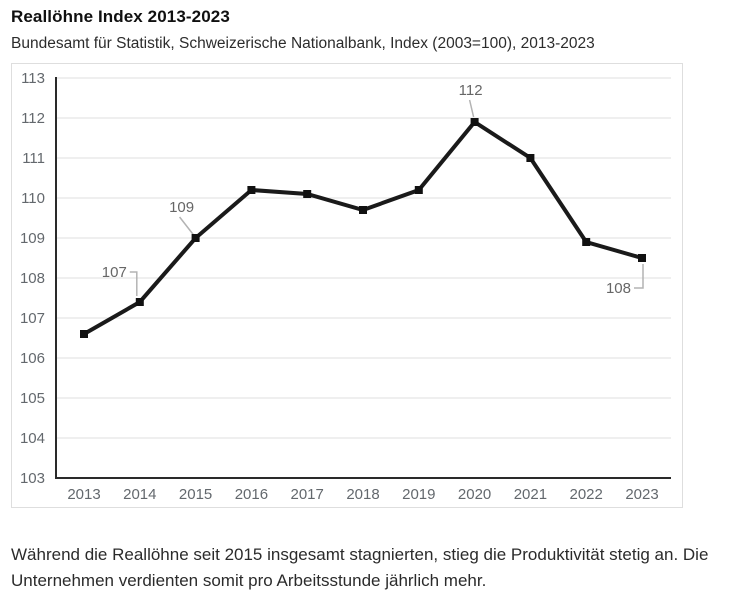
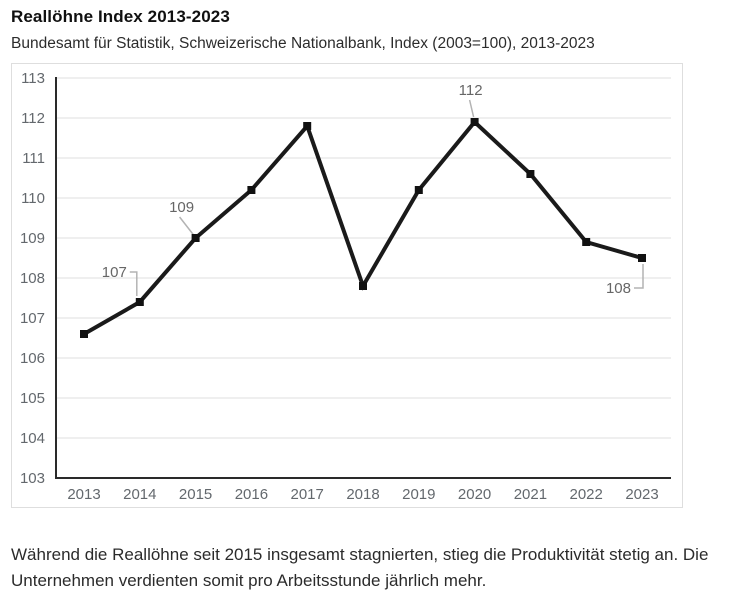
2017: 110.1 -> 111.8
2018: 109.7 -> 107.8
2021: 111.0 -> 110.6
